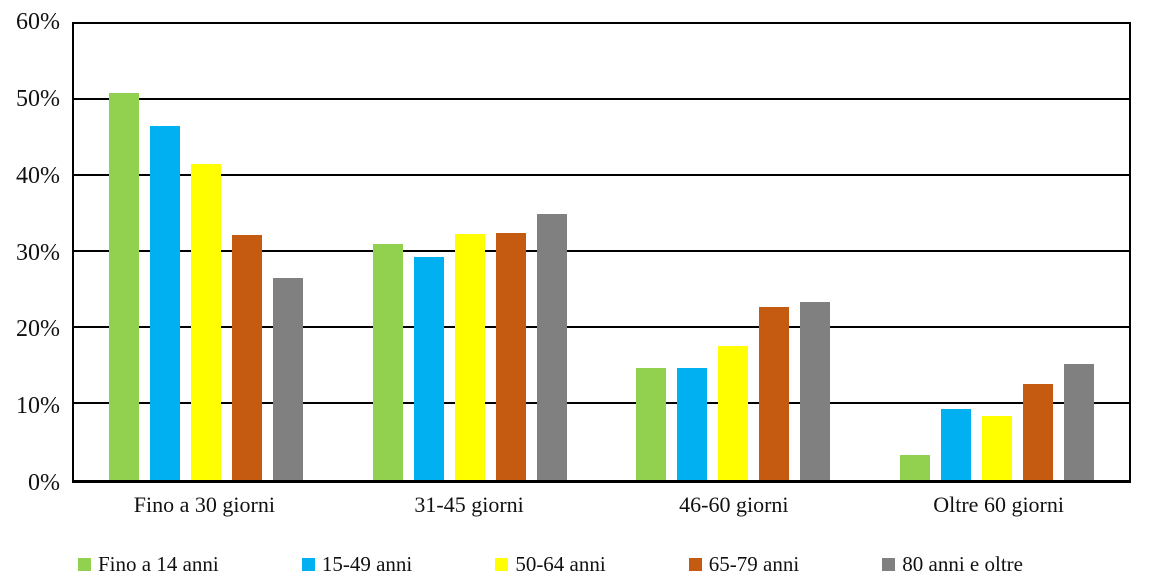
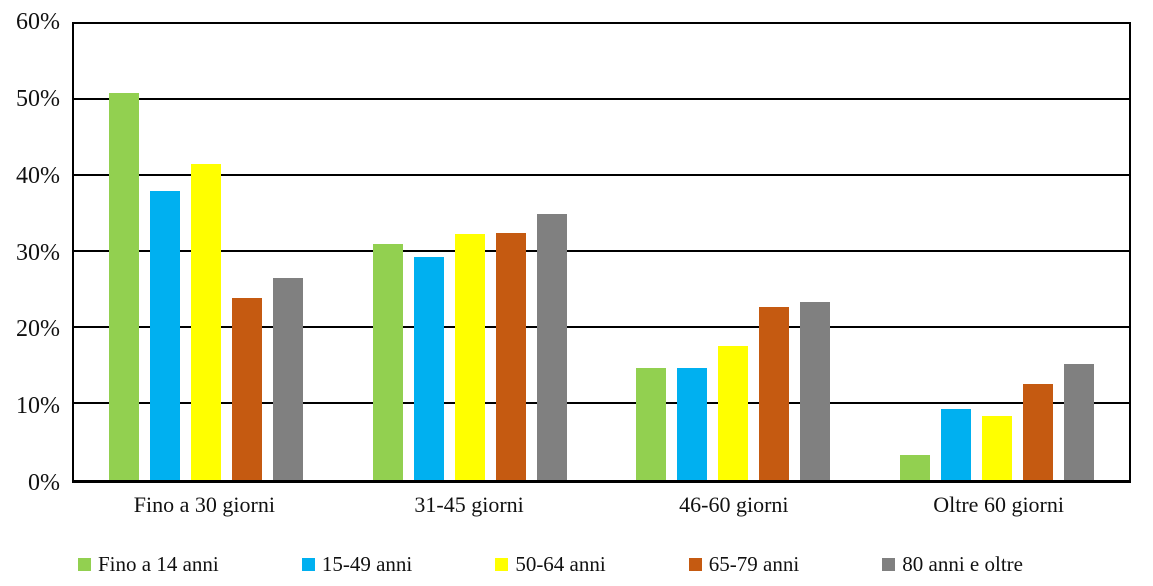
15-49 anni/Fino a 30 giorni: 47% -> 38%
65-79 anni/Fino a 30 giorni: 32% -> 24%
